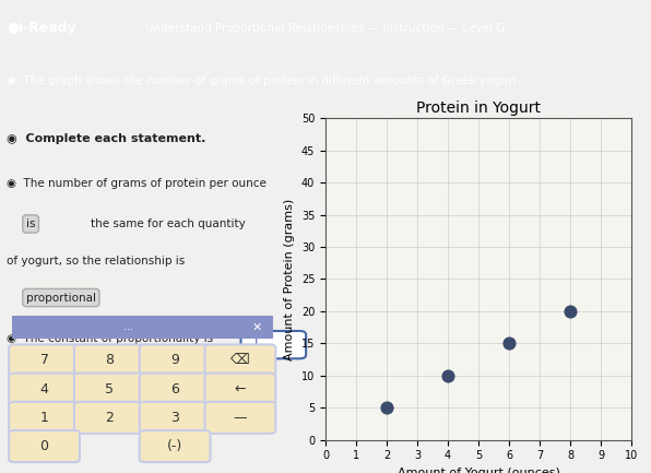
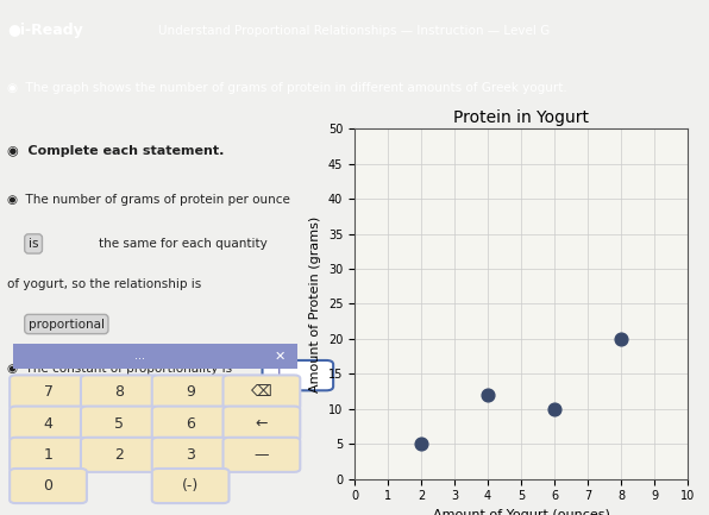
4: 10 -> 12
6: 15 -> 10
